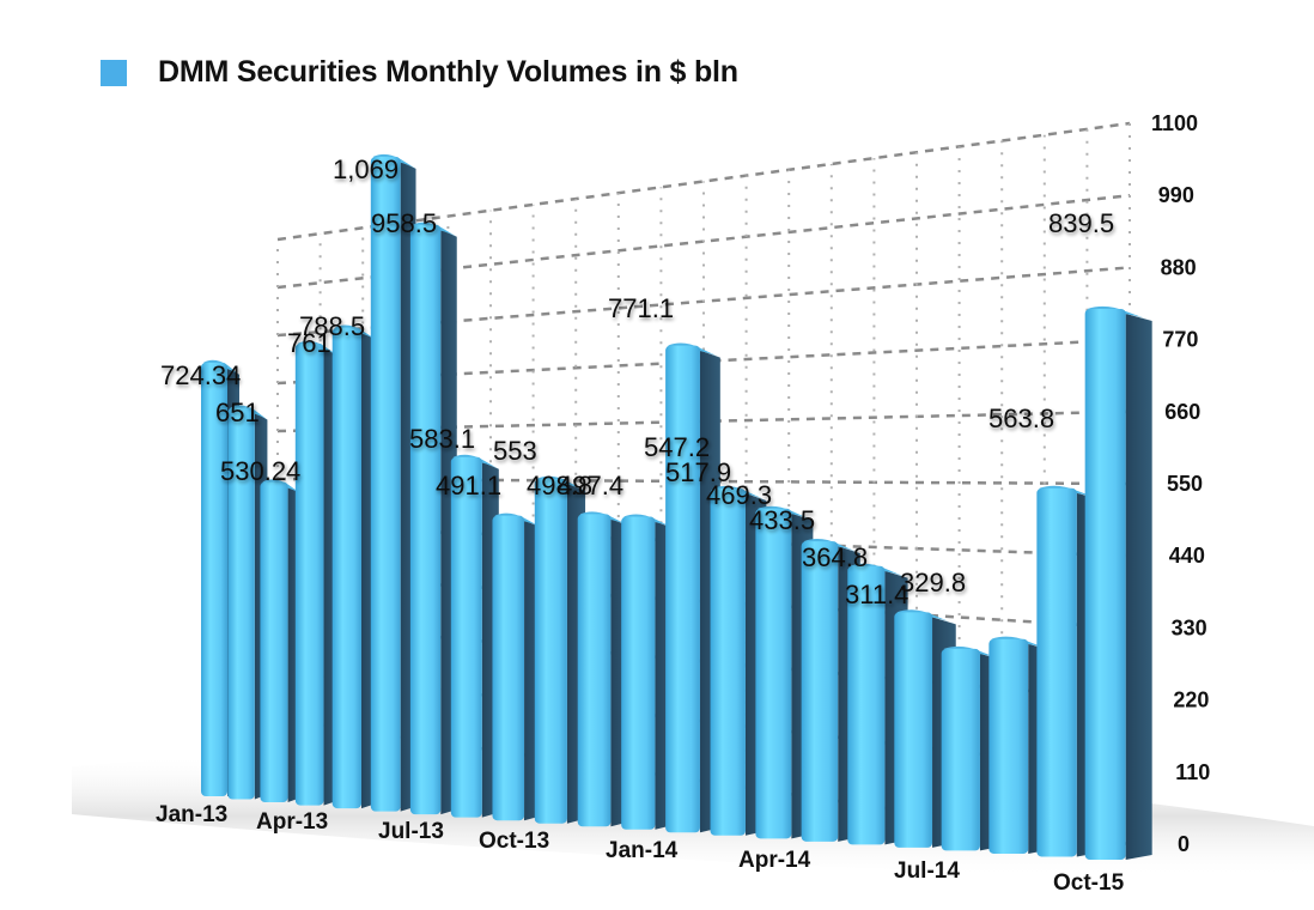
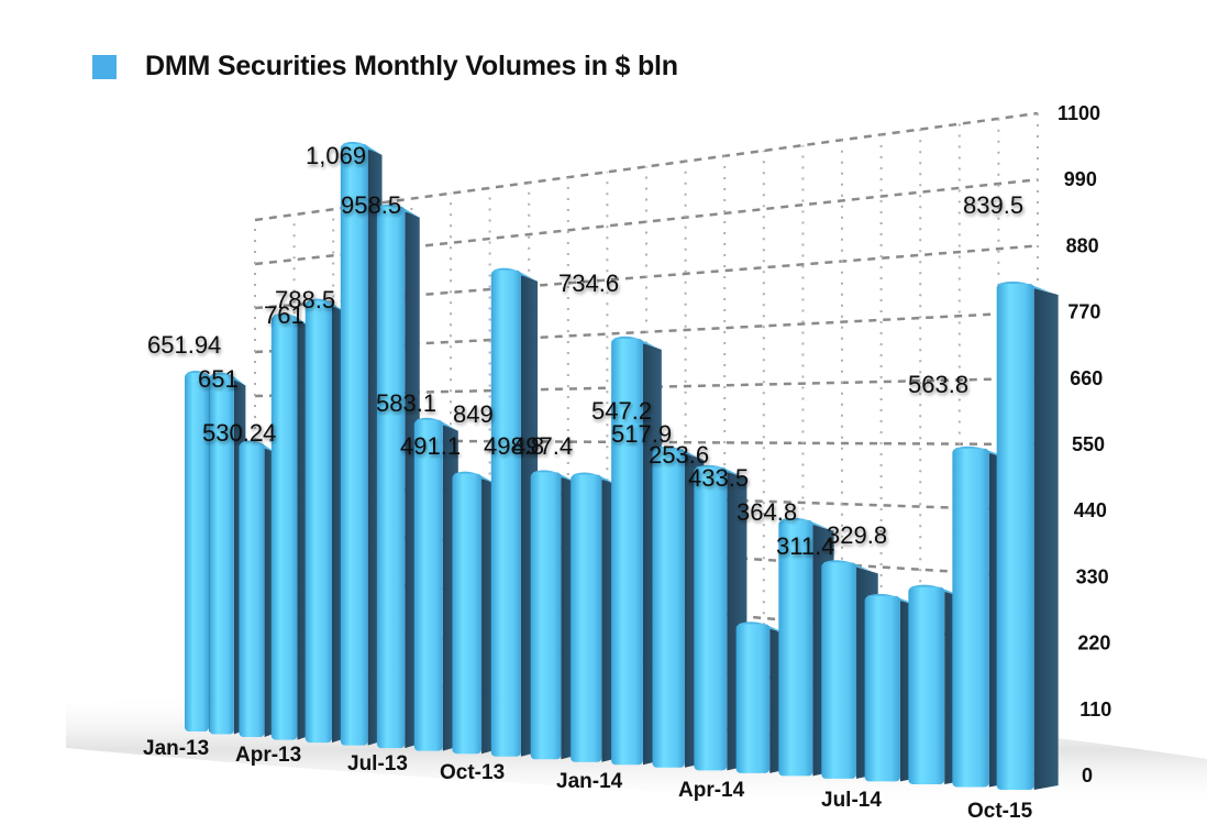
Jan-13: 724.34 -> 651.94
Oct-13: 553 -> 849
Jan-14: 771.1 -> 734.6
Apr-14: 469.3 -> 253.6
